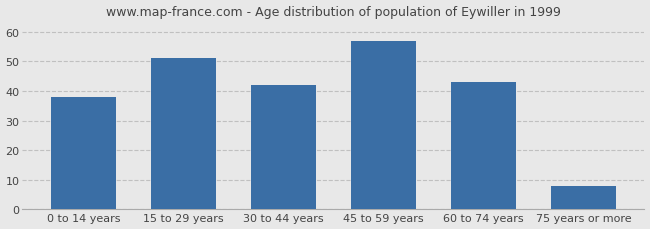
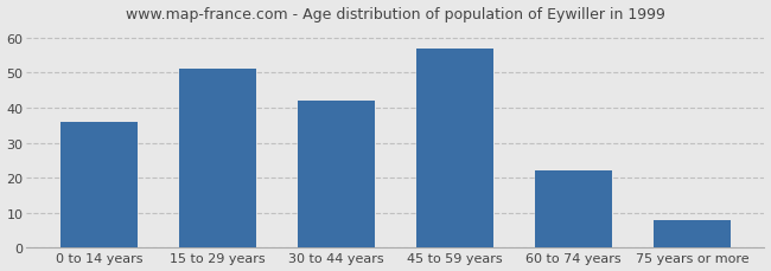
0 to 14 years: 38 -> 36
60 to 74 years: 43 -> 22
